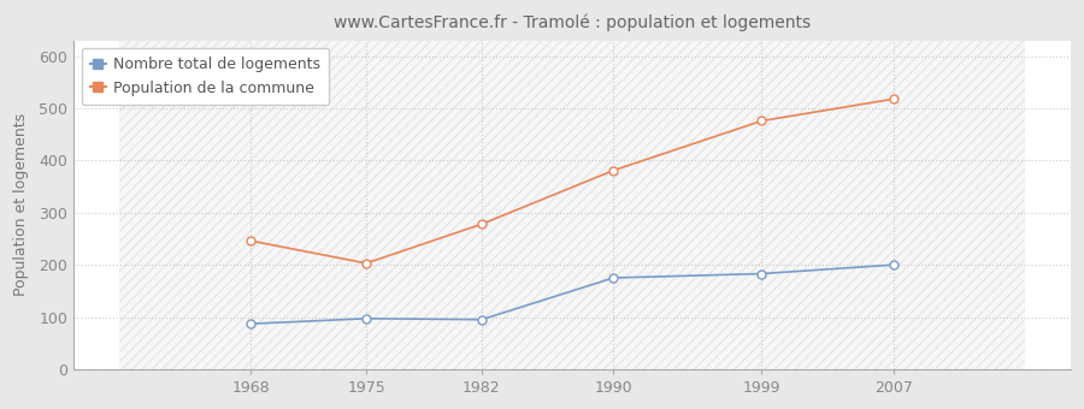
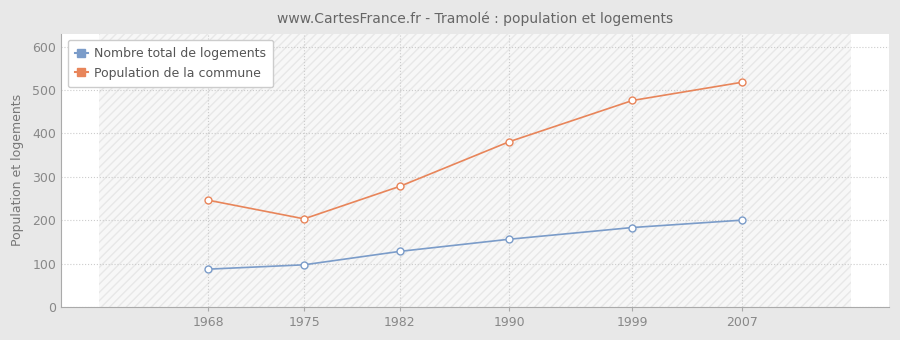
Nombre total de logements/1982: 95 -> 128
Nombre total de logements/1990: 175 -> 156
